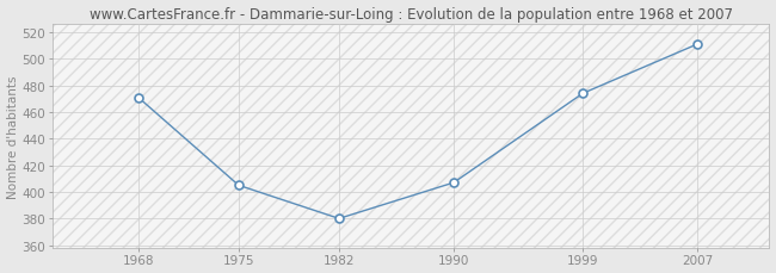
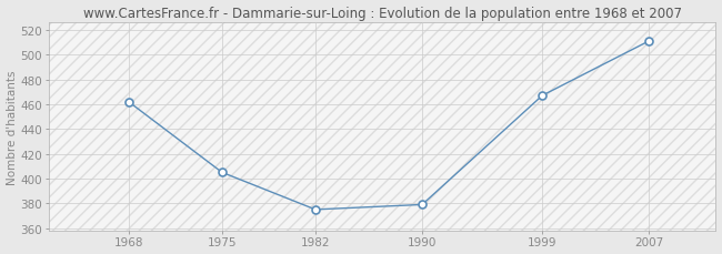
1968: 471 -> 462
1982: 380 -> 375
1990: 407 -> 379
1999: 474 -> 467
